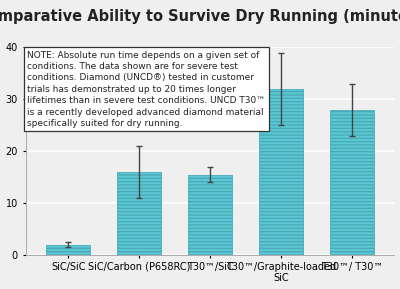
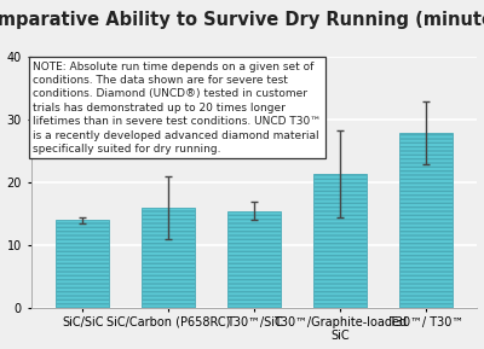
SiC/SiC: 2.0 -> 14.0
T30™/Graphite-loaded SiC: 32.0 -> 21.4
